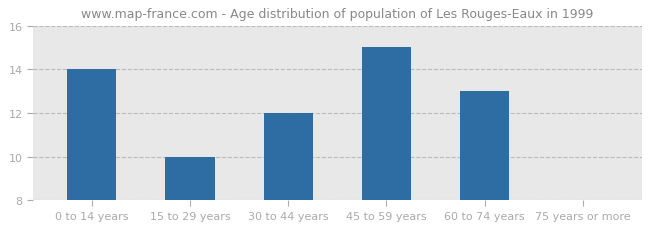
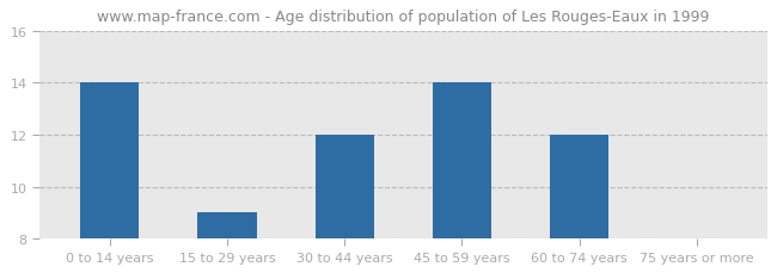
15 to 29 years: 10 -> 9
45 to 59 years: 15 -> 14
60 to 74 years: 13 -> 12
